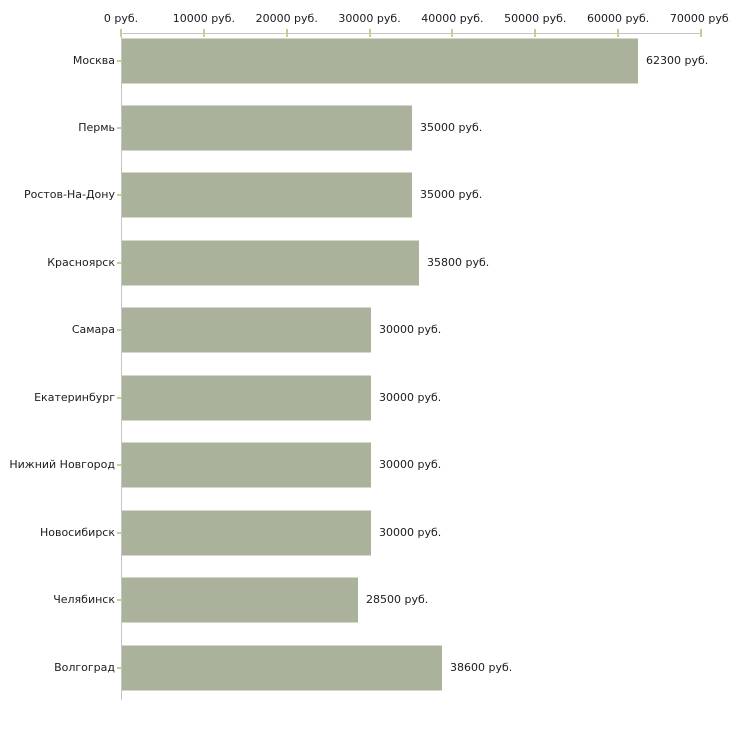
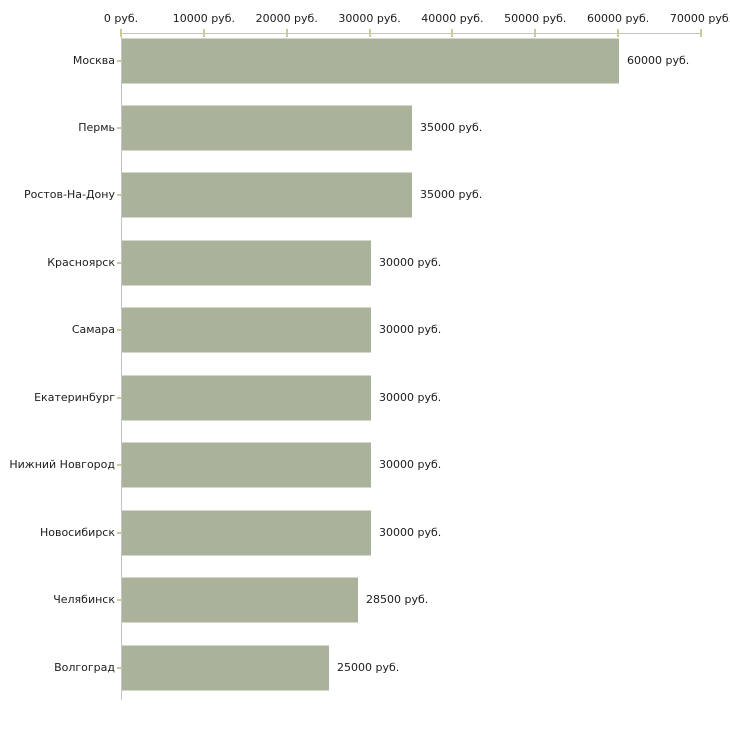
Москва: 62300 -> 60000
Красноярск: 35800 -> 30000
Волгоград: 38600 -> 25000
